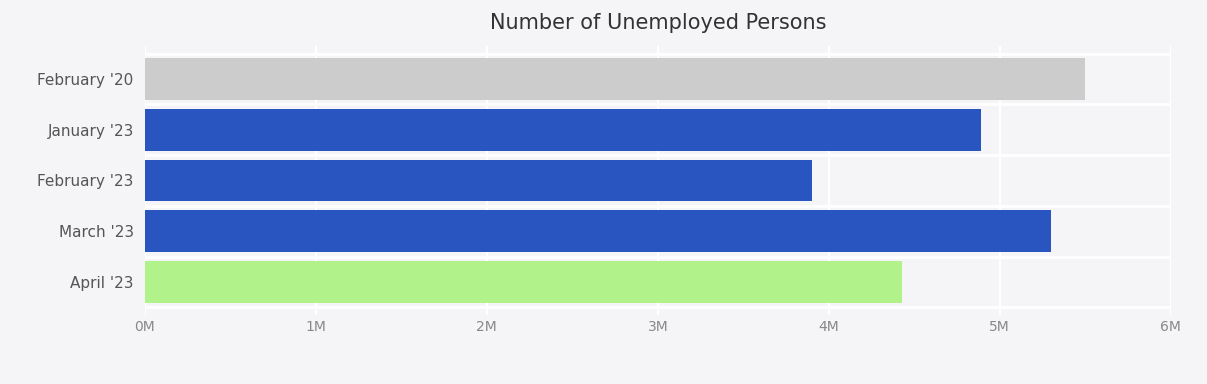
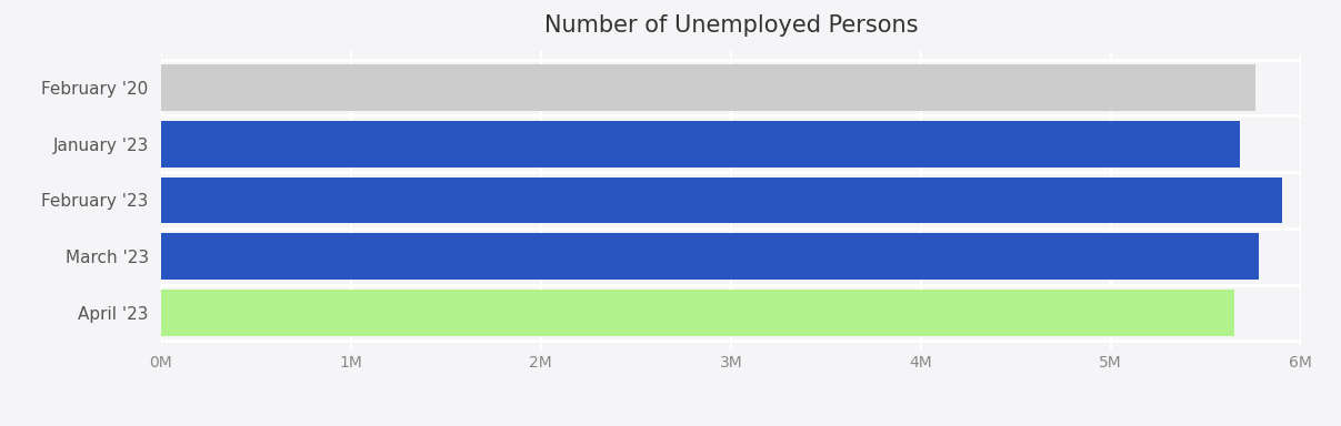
February '20: 5.50M -> 5.76M
January '23: 4.89M -> 5.68M
February '23: 3.90M -> 5.90M
March '23: 5.30M -> 5.78M
April '23: 4.43M -> 5.65M
